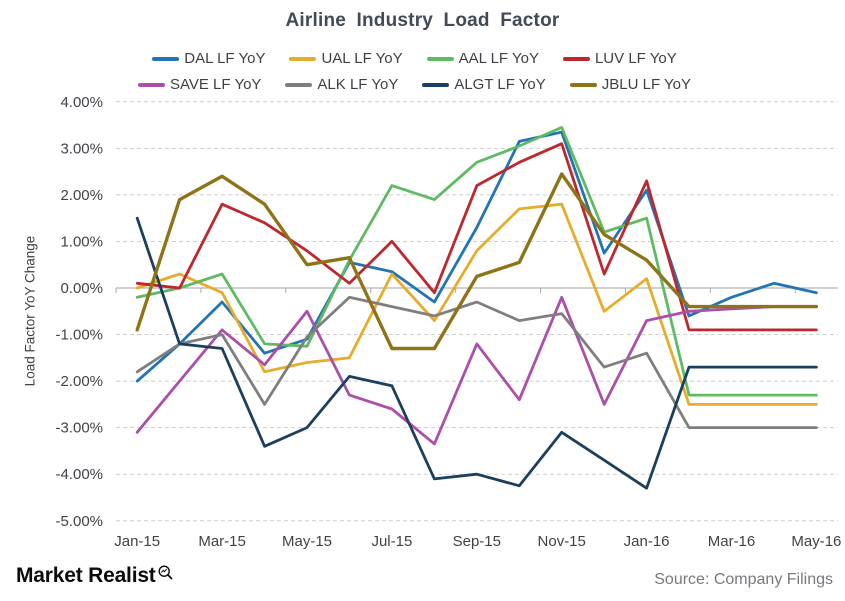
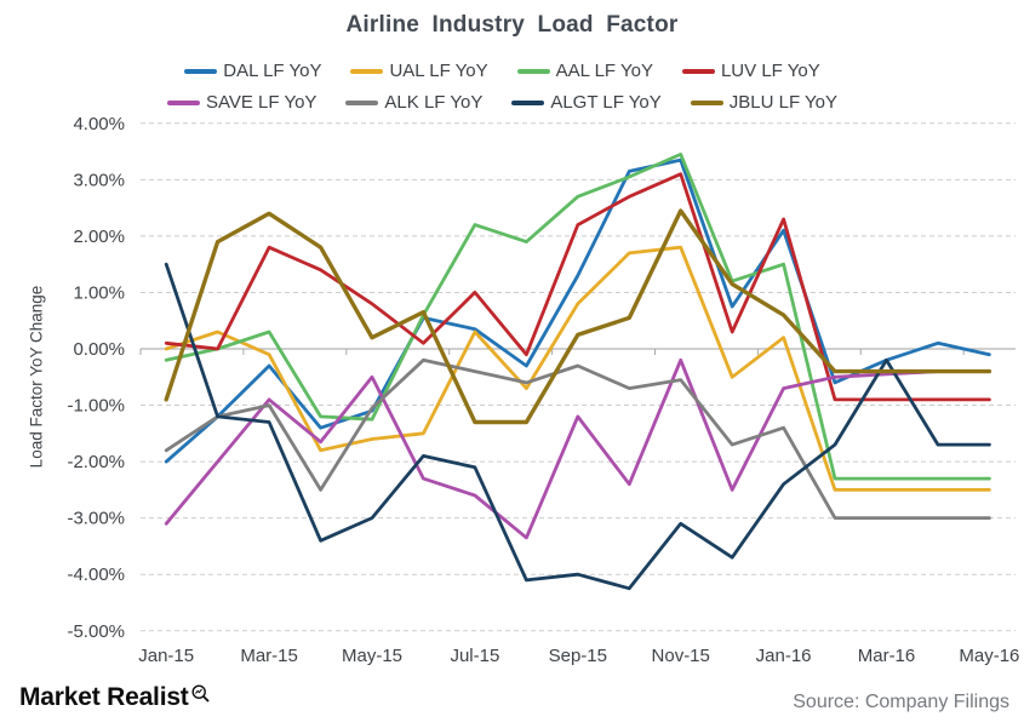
JBLU LF YoY/May-15: 0.5% -> 0.2%
ALGT LF YoY/Jan-16: -4.3% -> -2.4%
ALGT LF YoY/Mar-16: -1.7% -> -0.2%
